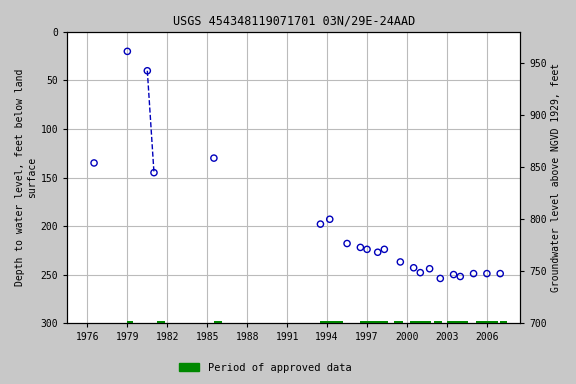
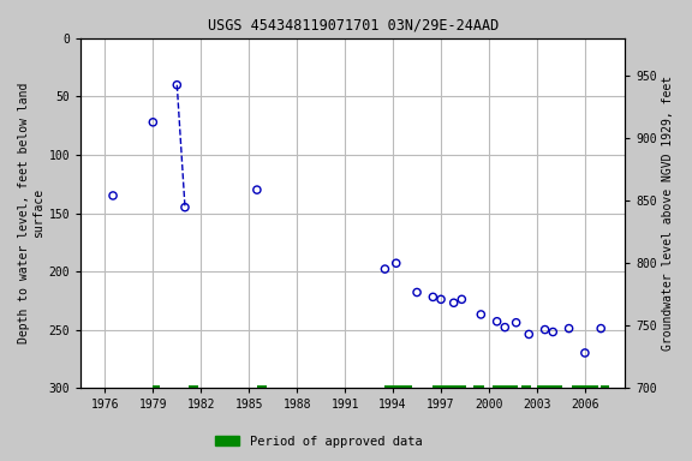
1979: 20 -> 72
2006: 249 -> 270
